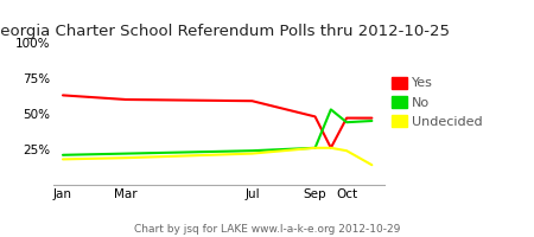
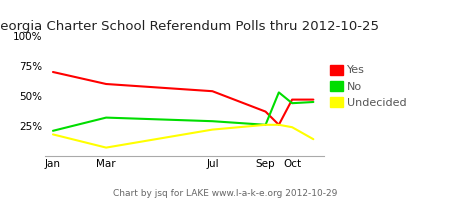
Yes/Jan: 63% -> 70%
No/Mar: 22% -> 32%
Undecided/Mar: 19% -> 7%
Yes/Jul: 59% -> 54%
No/Jul: 24% -> 29%
Yes/Sep: 48% -> 37%
